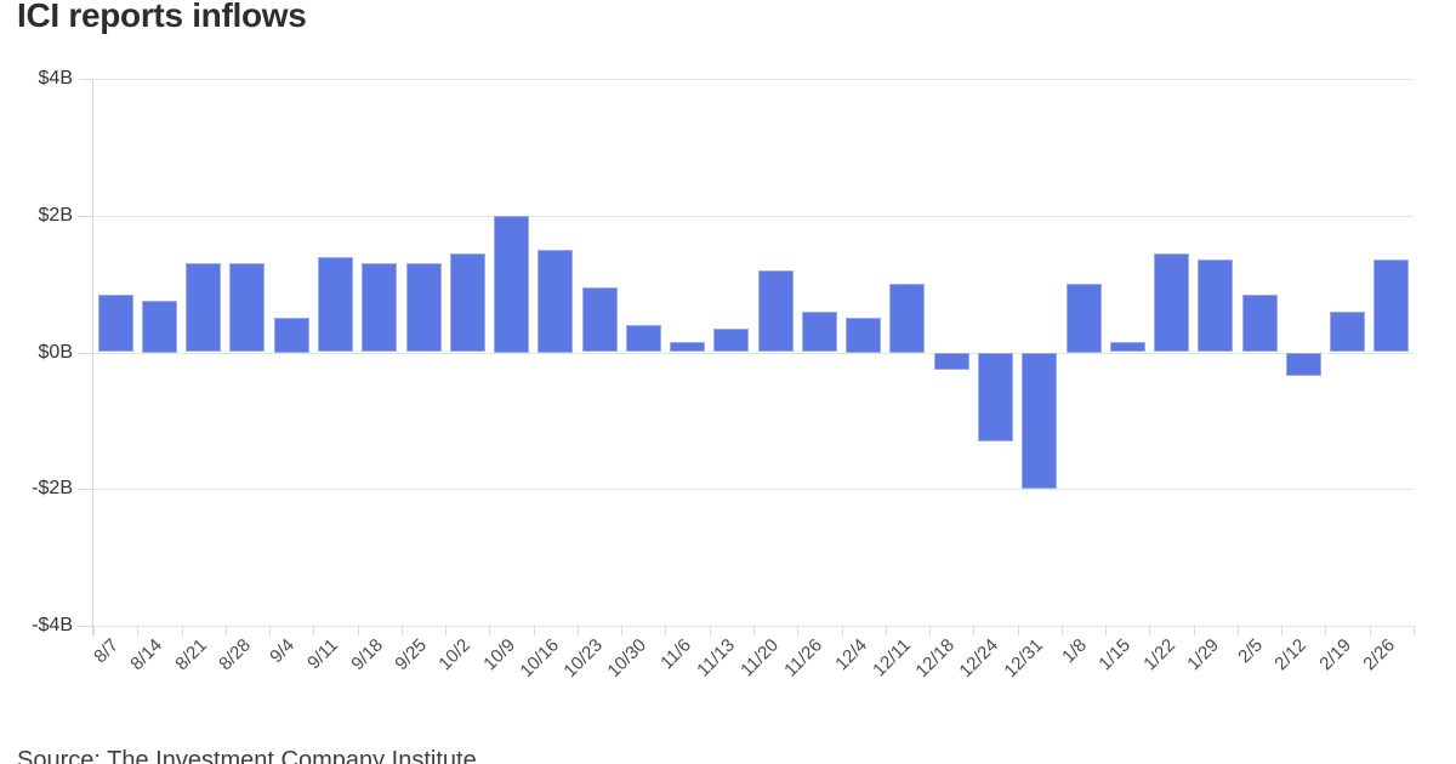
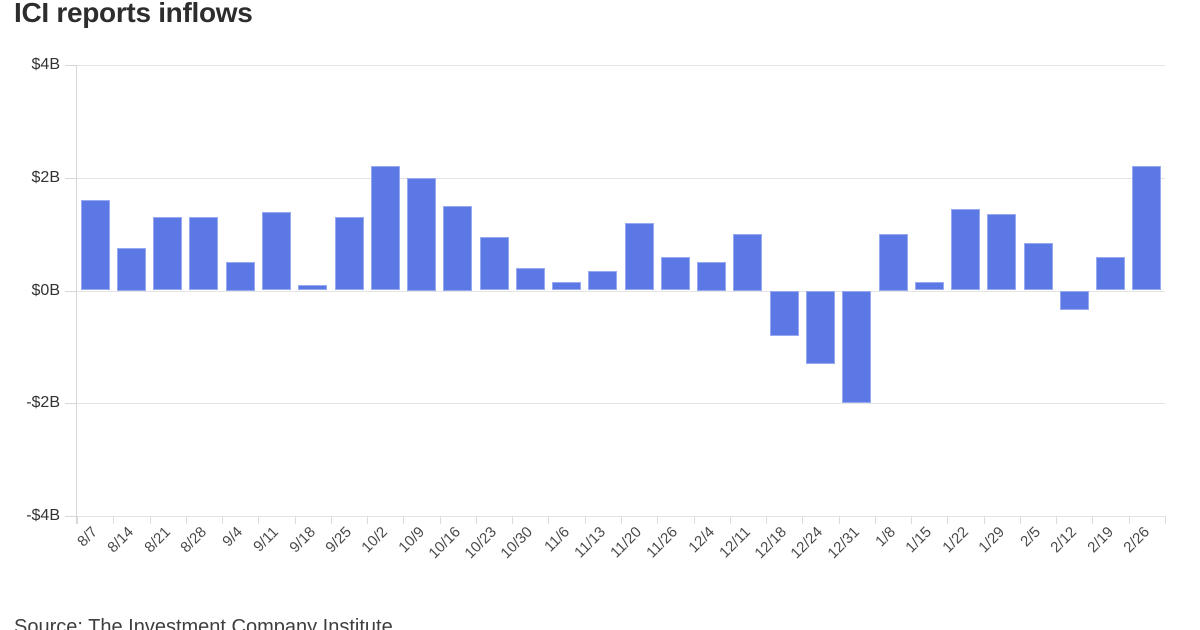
8/7: $0.8B -> $1.6B
9/18: $1.3B -> $0.1B
10/2: $1.4B -> $2.2B
12/18: -$0.2B -> -$0.8B
2/26: $1.4B -> $2.2B
